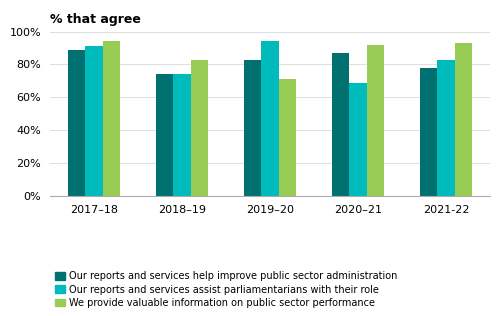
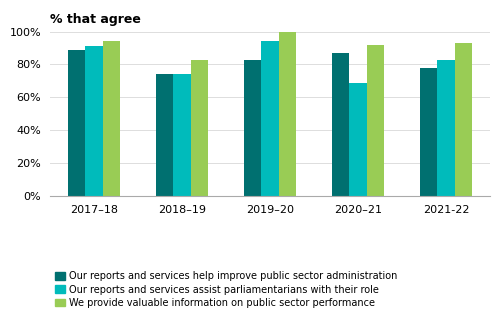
We provide valuable information on public sector performance/2019–20: 71% -> 100%
